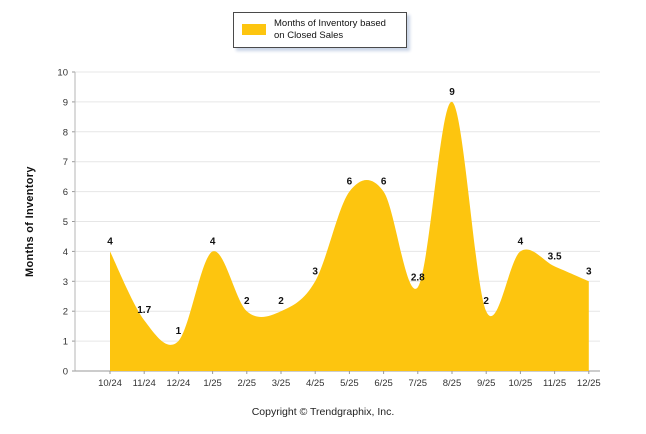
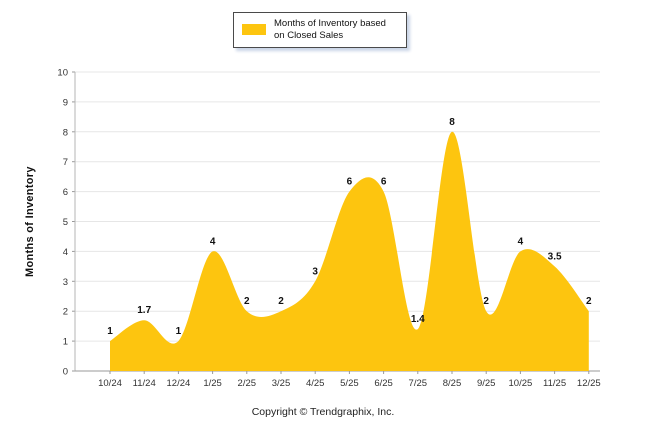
10/24: 4 -> 1
7/25: 2.8 -> 1.4
8/25: 9 -> 8
12/25: 3 -> 2
